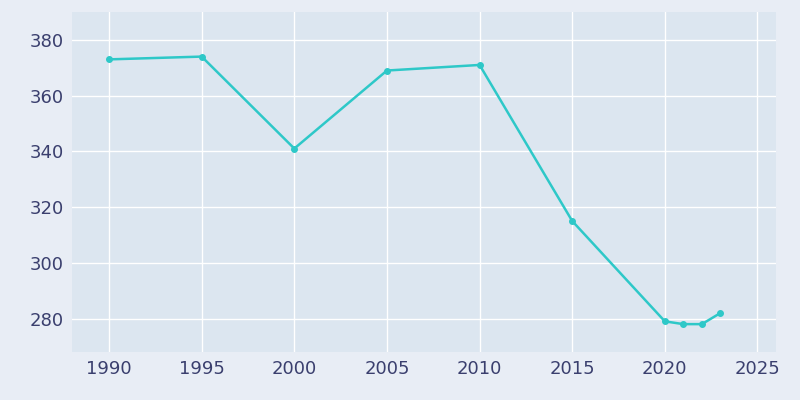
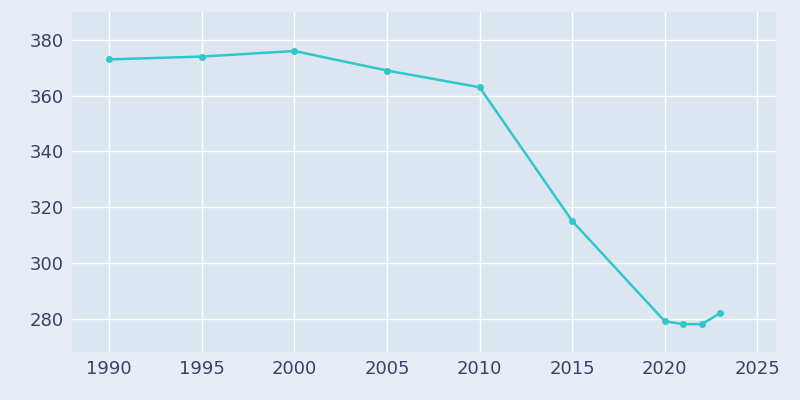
2000: 341 -> 376
2010: 371 -> 363
